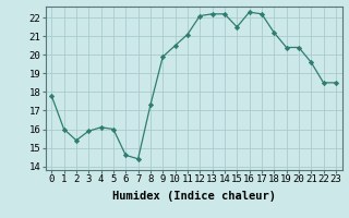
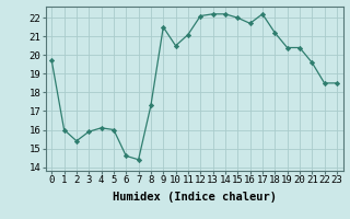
0: 17.8 -> 19.7
9: 19.9 -> 21.5
15: 21.5 -> 22.0
16: 22.3 -> 21.7
